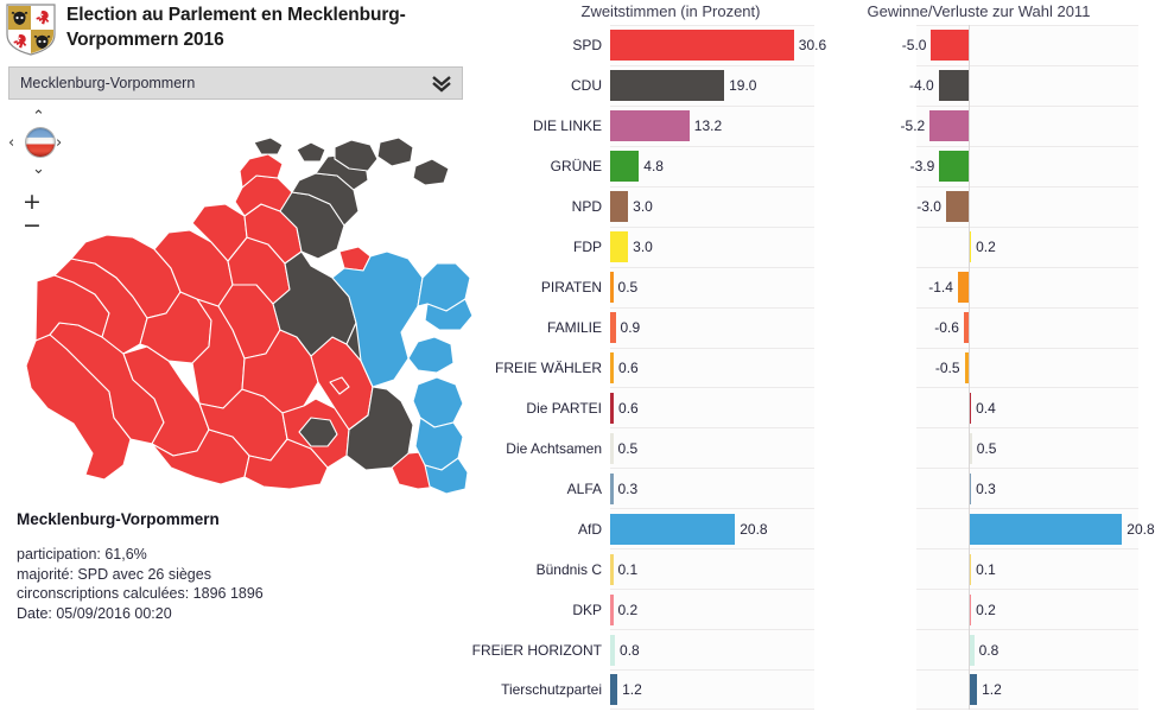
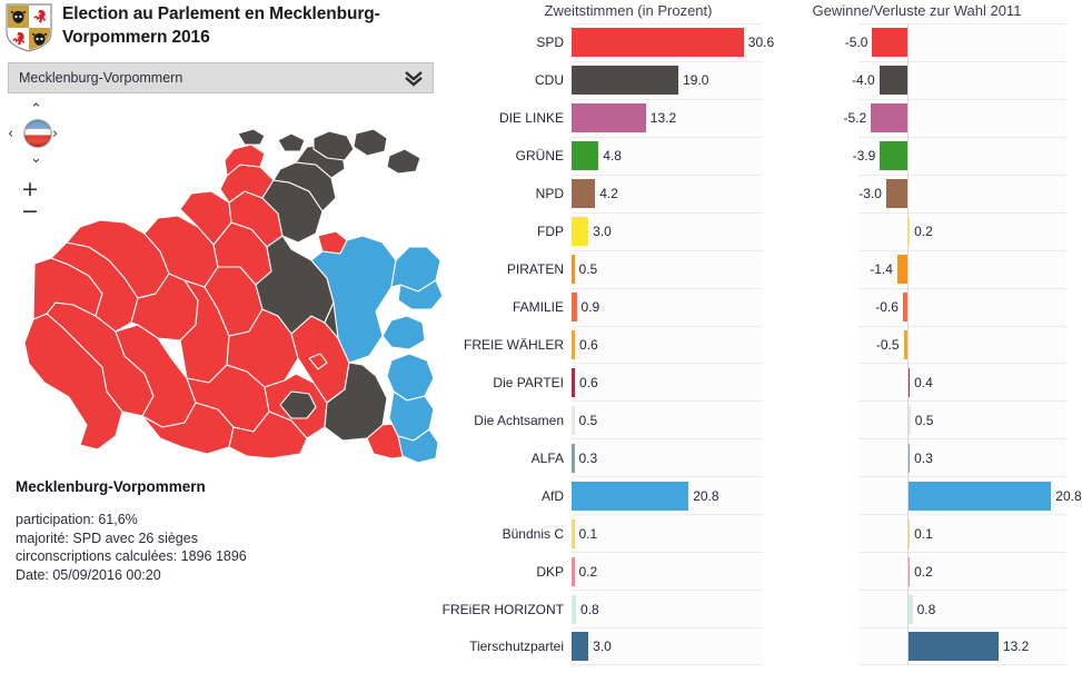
Zweitstimmen (in Prozent)/NPD: 3.0 -> 4.2
Zweitstimmen (in Prozent)/Tierschutzpartei: 1.2 -> 3.0
Gewinne/Verluste zur Wahl 2011/Tierschutzpartei: 1.2 -> 13.2
